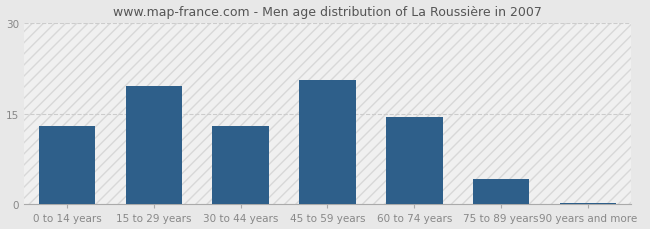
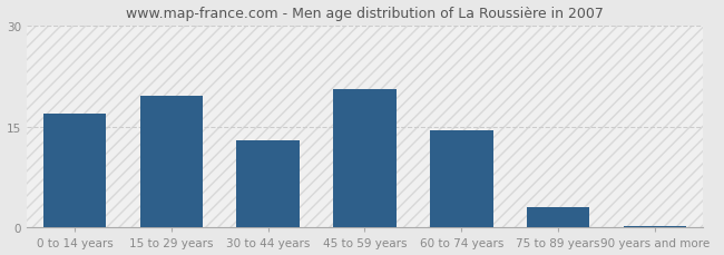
0 to 14 years: 13.0 -> 17.0
75 to 89 years: 4.2 -> 3.0
